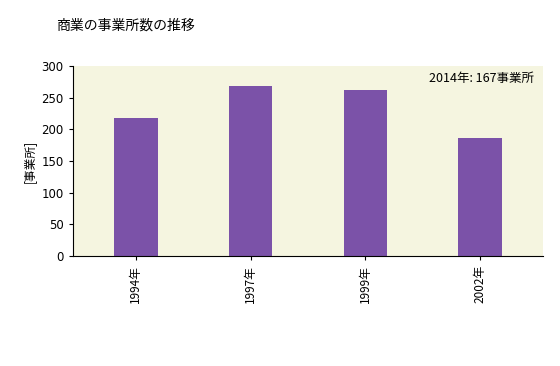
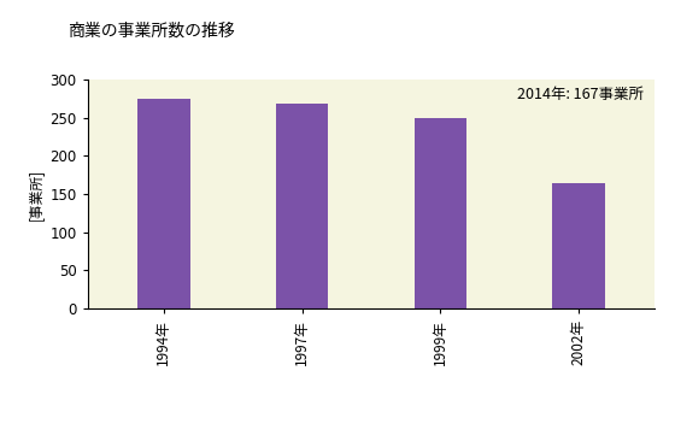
1994年: 218 -> 274
1999年: 262 -> 250
2002年: 186 -> 165
